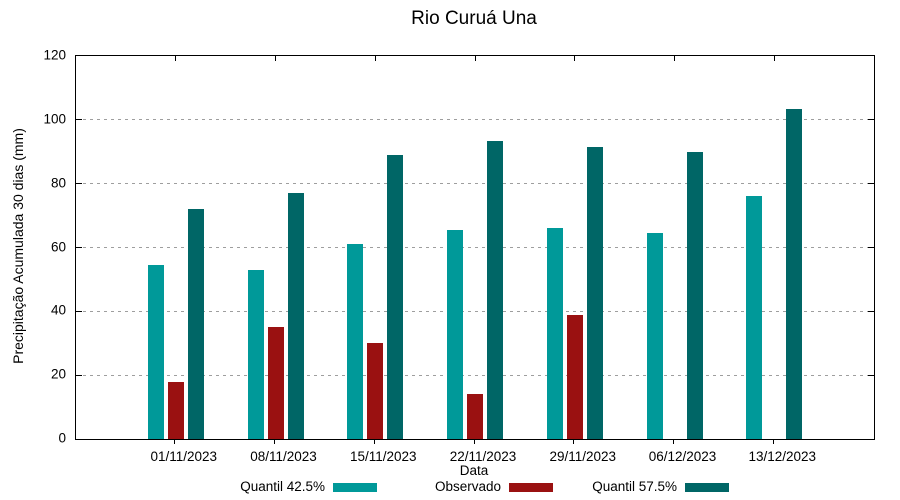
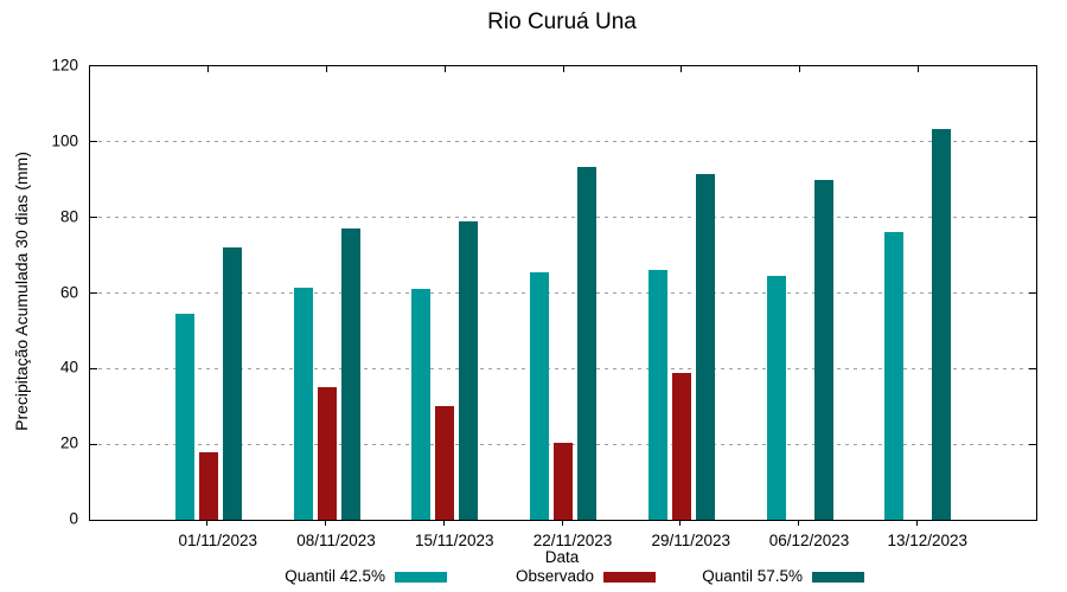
Quantil 42.5%/08/11/2023: 53 -> 62
Quantil 57.5%/15/11/2023: 89 -> 79
Observado/22/11/2023: 14 -> 20
